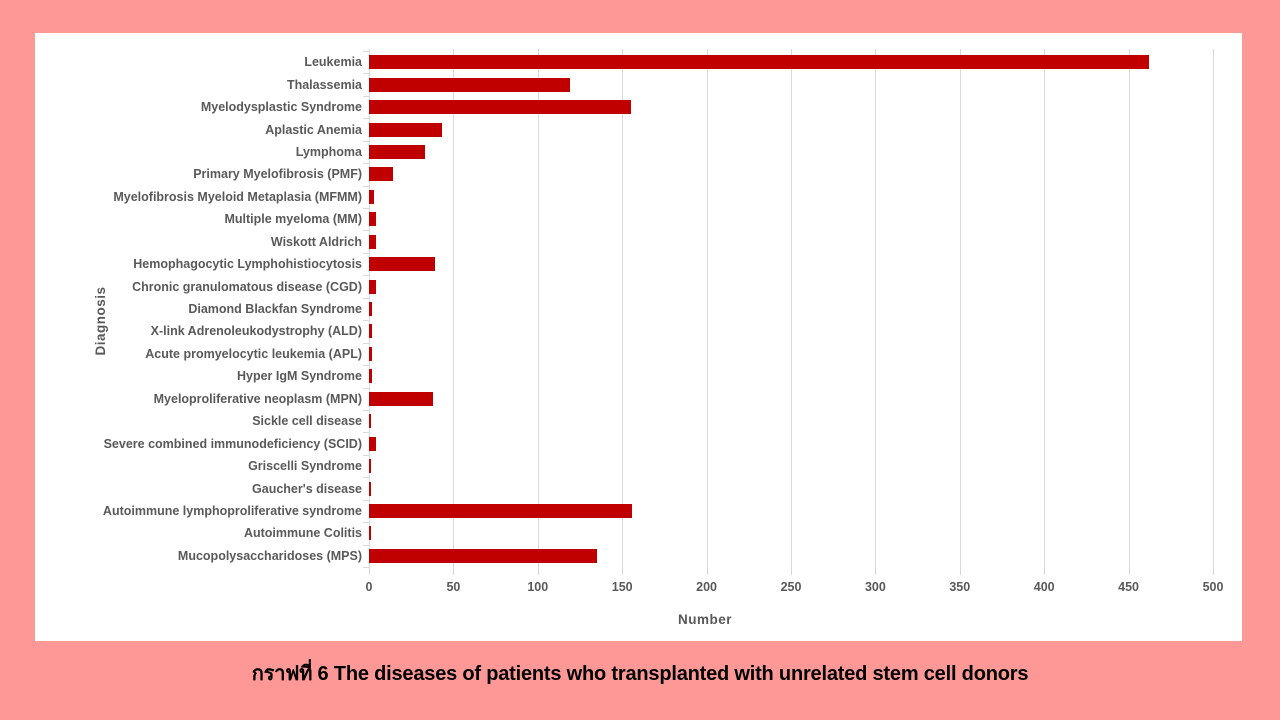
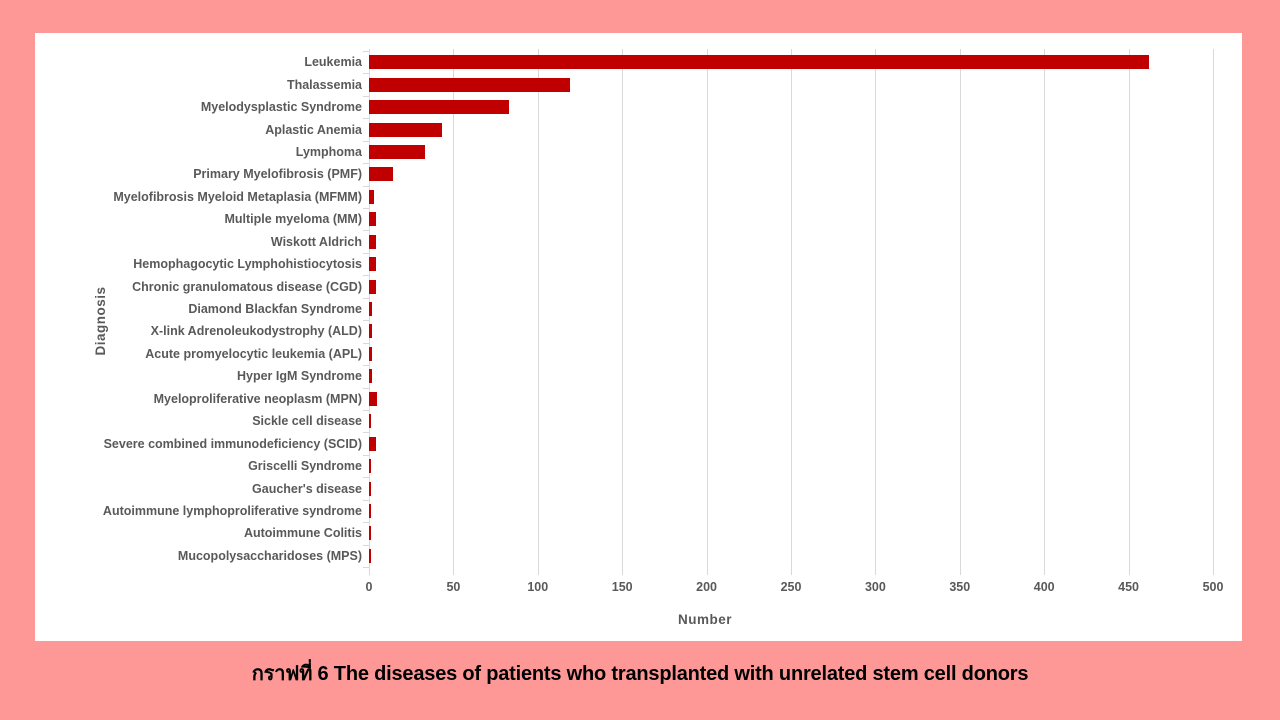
Myelodysplastic Syndrome: 155 -> 83
Hemophagocytic Lymphohistiocytosis: 39 -> 4
Myeloproliferative neoplasm (MPN): 38 -> 5
Autoimmune lymphoproliferative syndrome: 156 -> 1
Mucopolysaccharidoses (MPS): 135 -> 1
